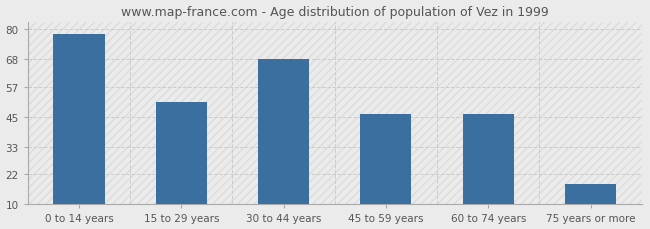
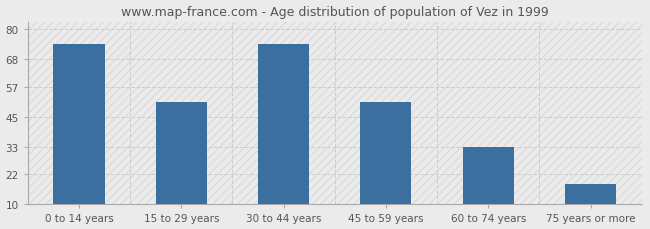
0 to 14 years: 78 -> 74
30 to 44 years: 68 -> 74
45 to 59 years: 46 -> 51
60 to 74 years: 46 -> 33
